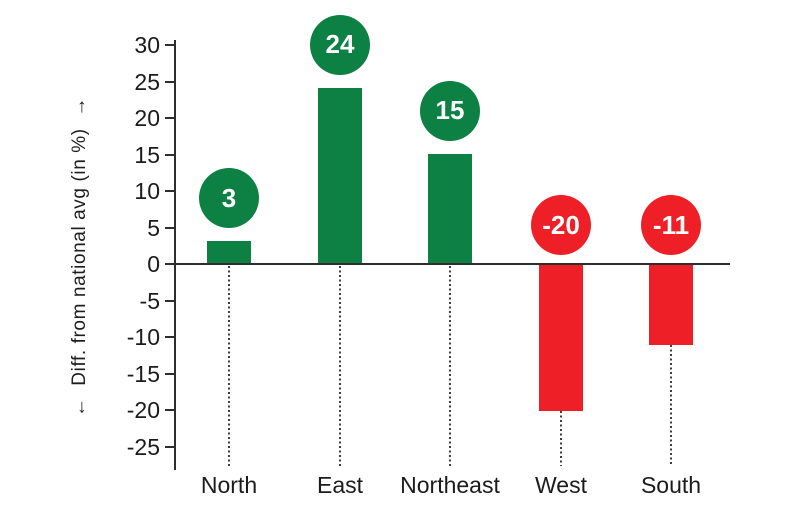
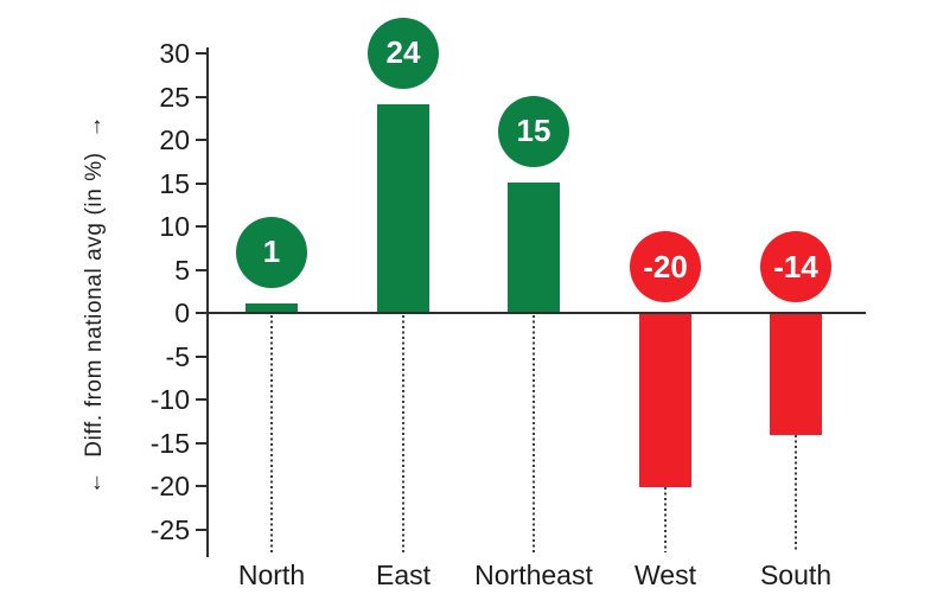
North: 3 -> 1
South: -11 -> -14
